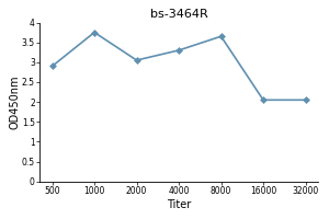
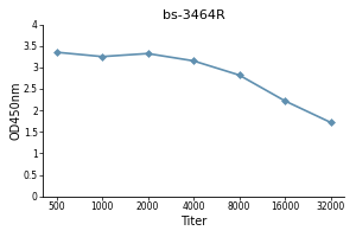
500: 2.90 -> 3.35
1000: 3.75 -> 3.25
2000: 3.05 -> 3.32
4000: 3.30 -> 3.15
8000: 3.65 -> 2.82
16000: 2.05 -> 2.22
32000: 2.05 -> 1.72
